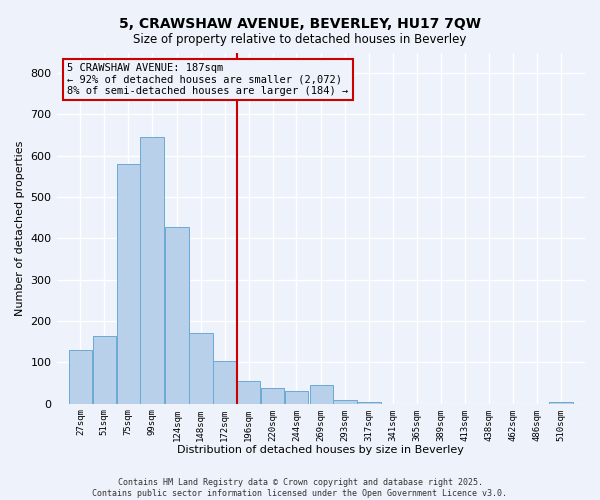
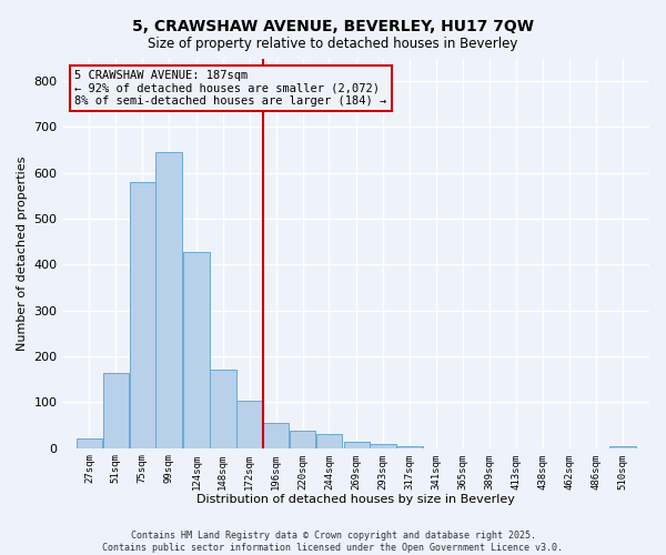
27sqm: 130 -> 20
269sqm: 45 -> 14
